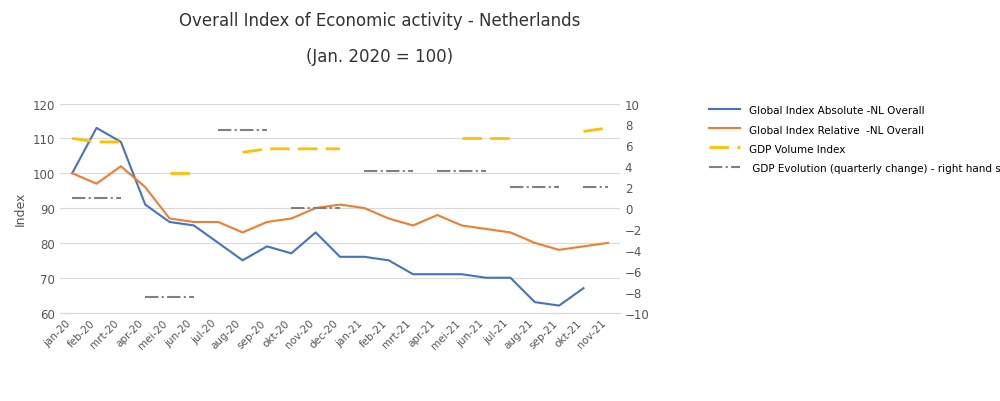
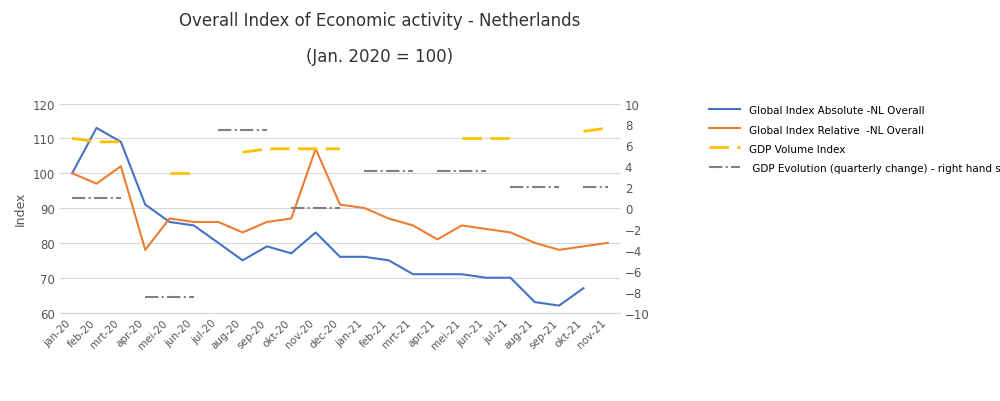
Global Index Relative -NL Overall/apr-20: 96 -> 78
Global Index Relative -NL Overall/nov-20: 90 -> 107
Global Index Relative -NL Overall/apr-21: 88 -> 81
